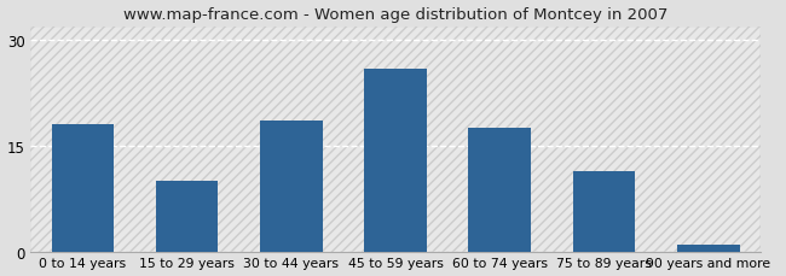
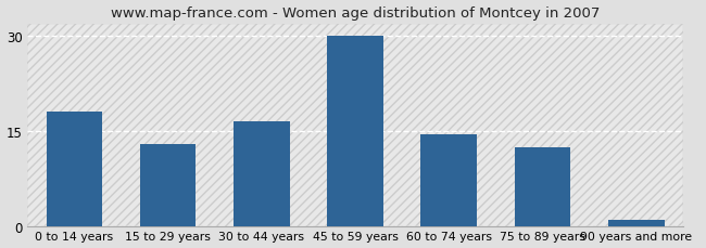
15 to 29 years: 10.0 -> 13.0
30 to 44 years: 18.6 -> 16.5
45 to 59 years: 26.0 -> 30.0
60 to 74 years: 17.6 -> 14.5
75 to 89 years: 11.4 -> 12.5
